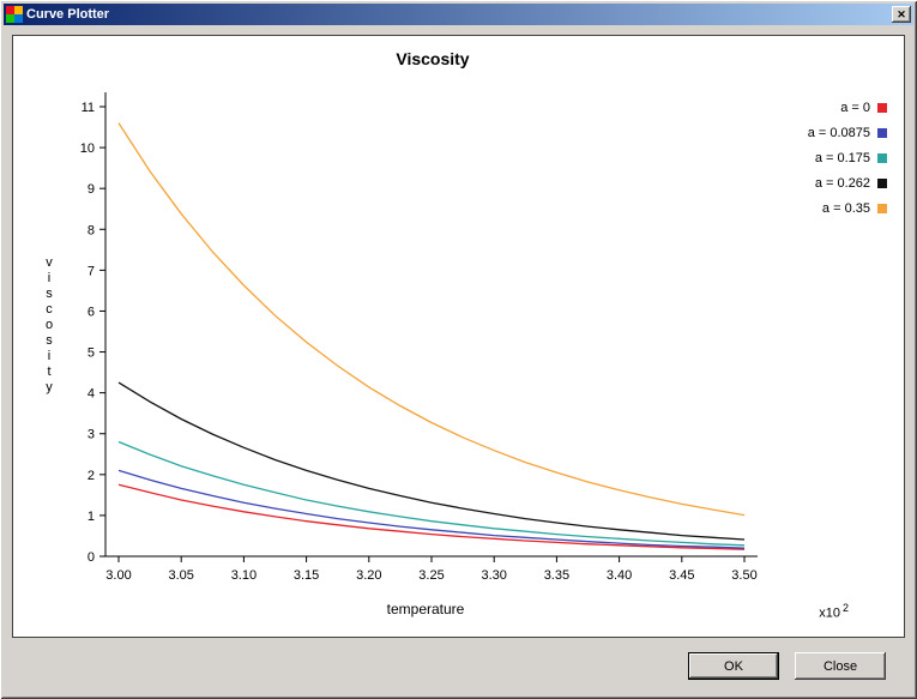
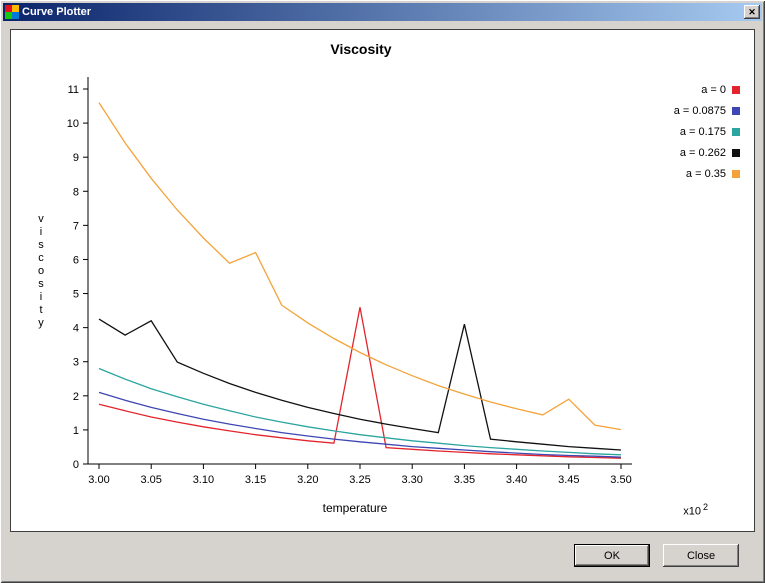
a = 0.262/3.05: 3.4 -> 4.2
a = 0.35/3.15: 5.2 -> 6.2
a = 0/3.25: 0.5 -> 4.6
a = 0.262/3.35: 0.8 -> 4.1
a = 0.35/3.45: 1.3 -> 1.9
